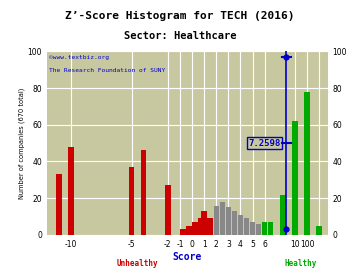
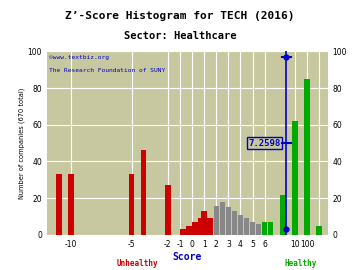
-10: 48 -> 33
-5: 37 -> 33
100: 78 -> 85
